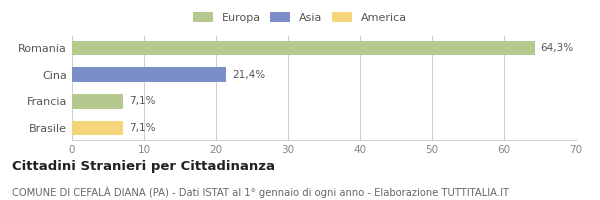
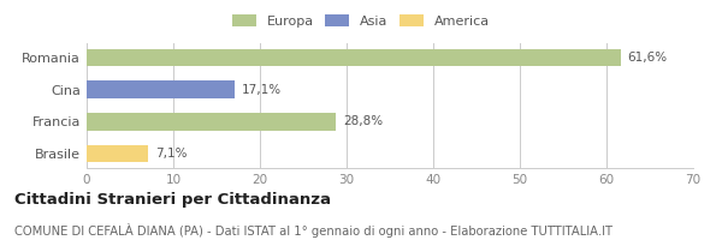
Romania: 64,3% -> 61,6%
Cina: 21,4% -> 17,1%
Francia: 7,1% -> 28,8%
